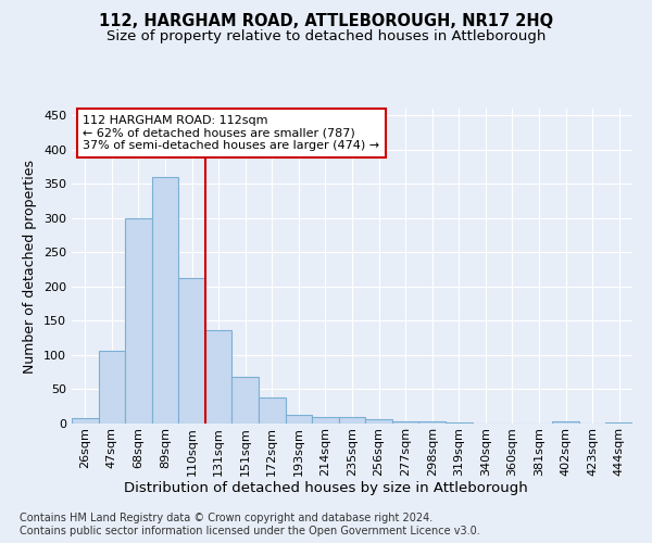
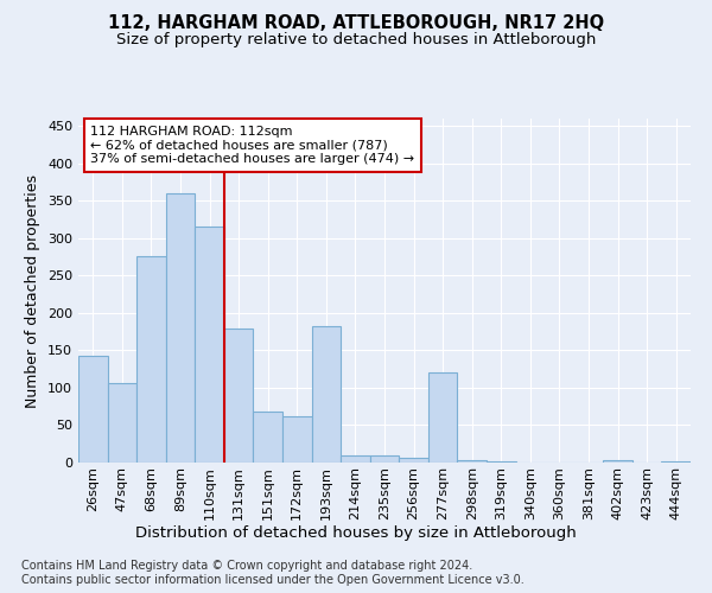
26sqm: 8 -> 142
68sqm: 300 -> 276
110sqm: 212 -> 316
131sqm: 136 -> 180
172sqm: 38 -> 62
193sqm: 13 -> 182
277sqm: 3 -> 120
